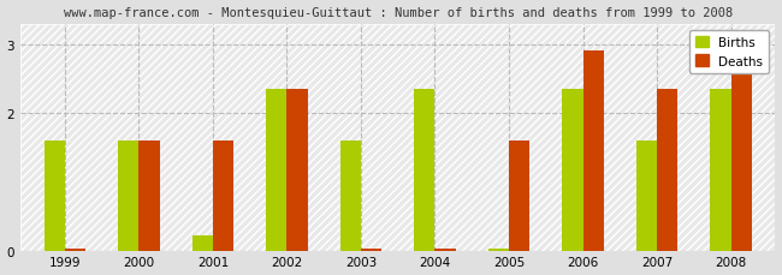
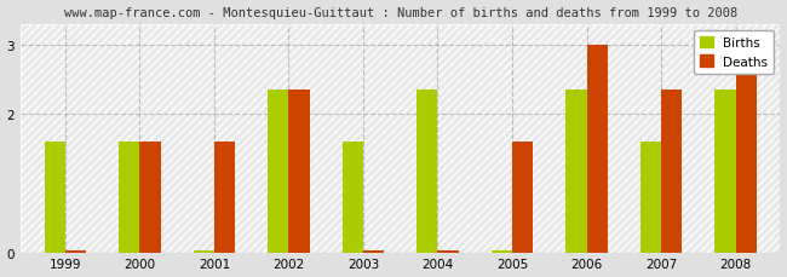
Births/2001: 0.22 -> 0.02
Deaths/2006: 2.90 -> 3.00
